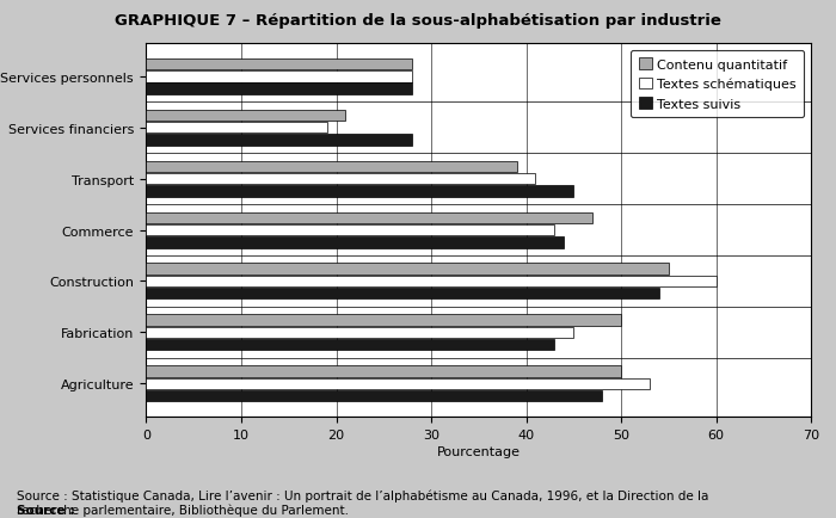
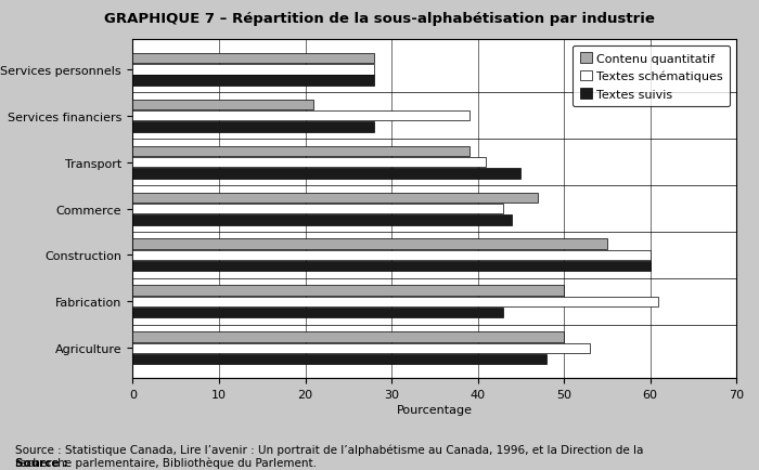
Textes schématiques/Services financiers: 19 -> 39
Textes suivis/Construction: 54 -> 60
Textes schématiques/Fabrication: 45 -> 61
